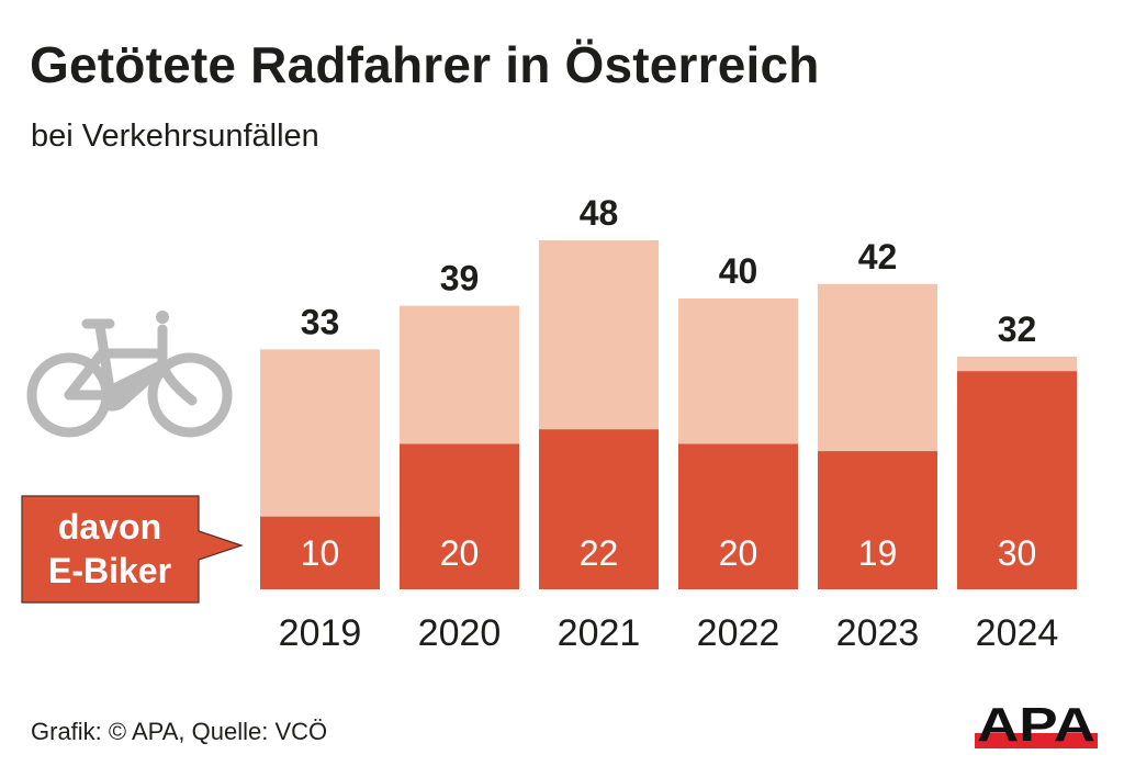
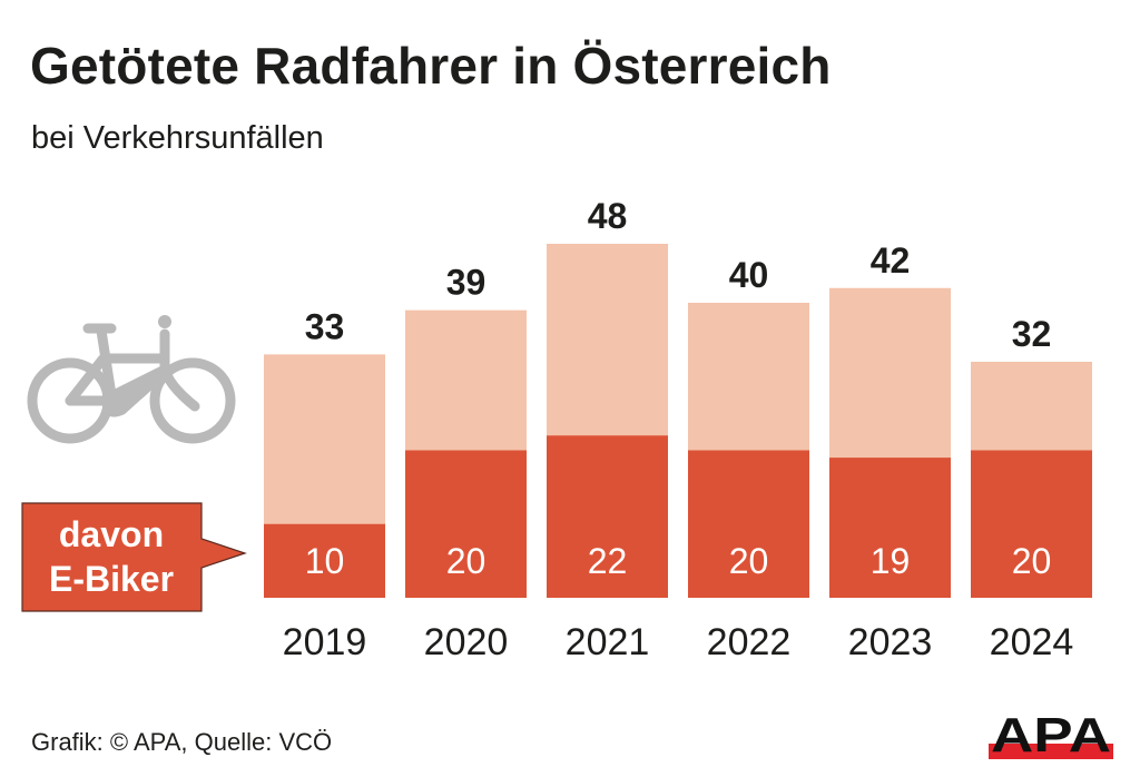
davon E-Biker/2024: 30 -> 20
